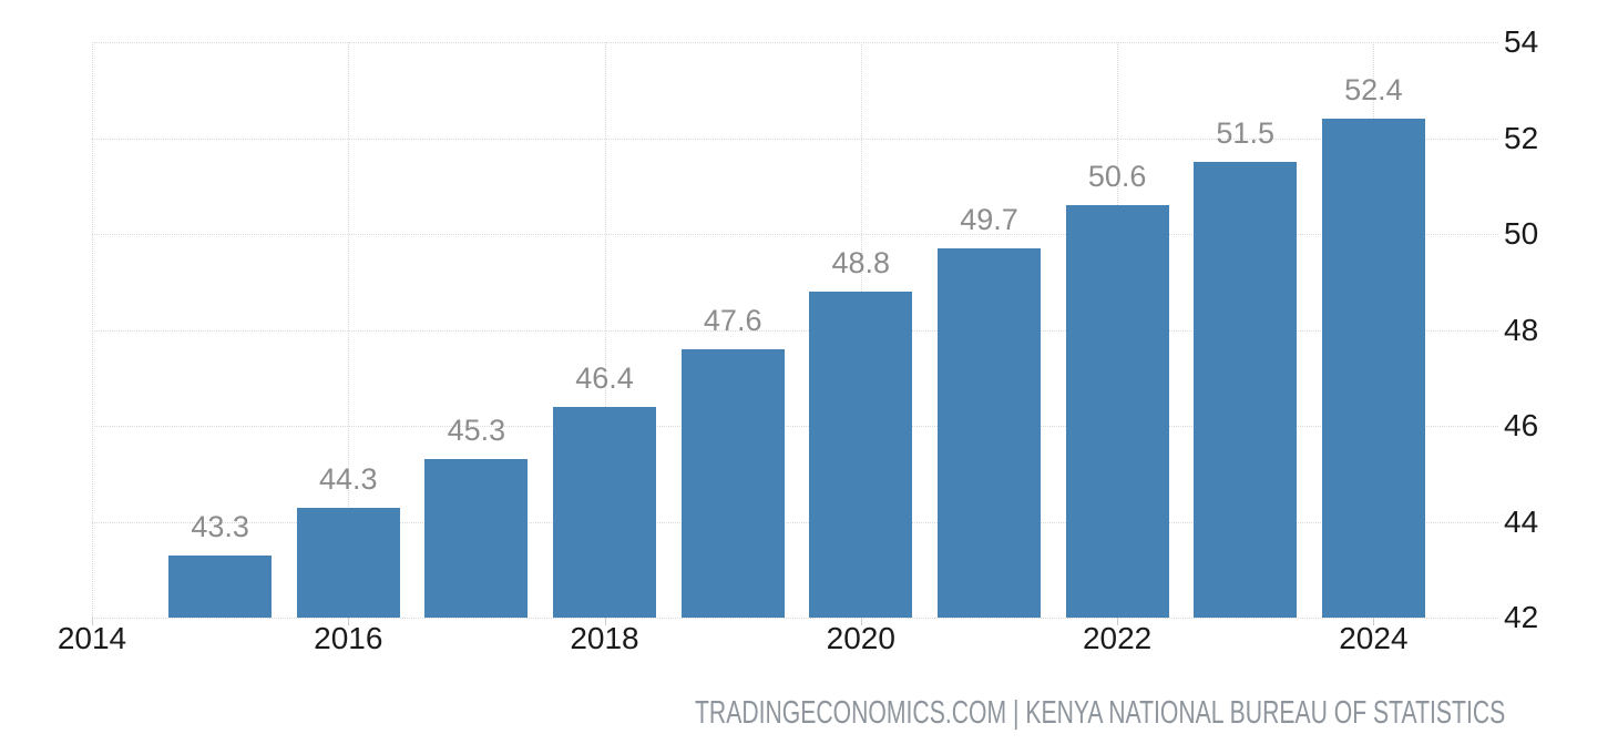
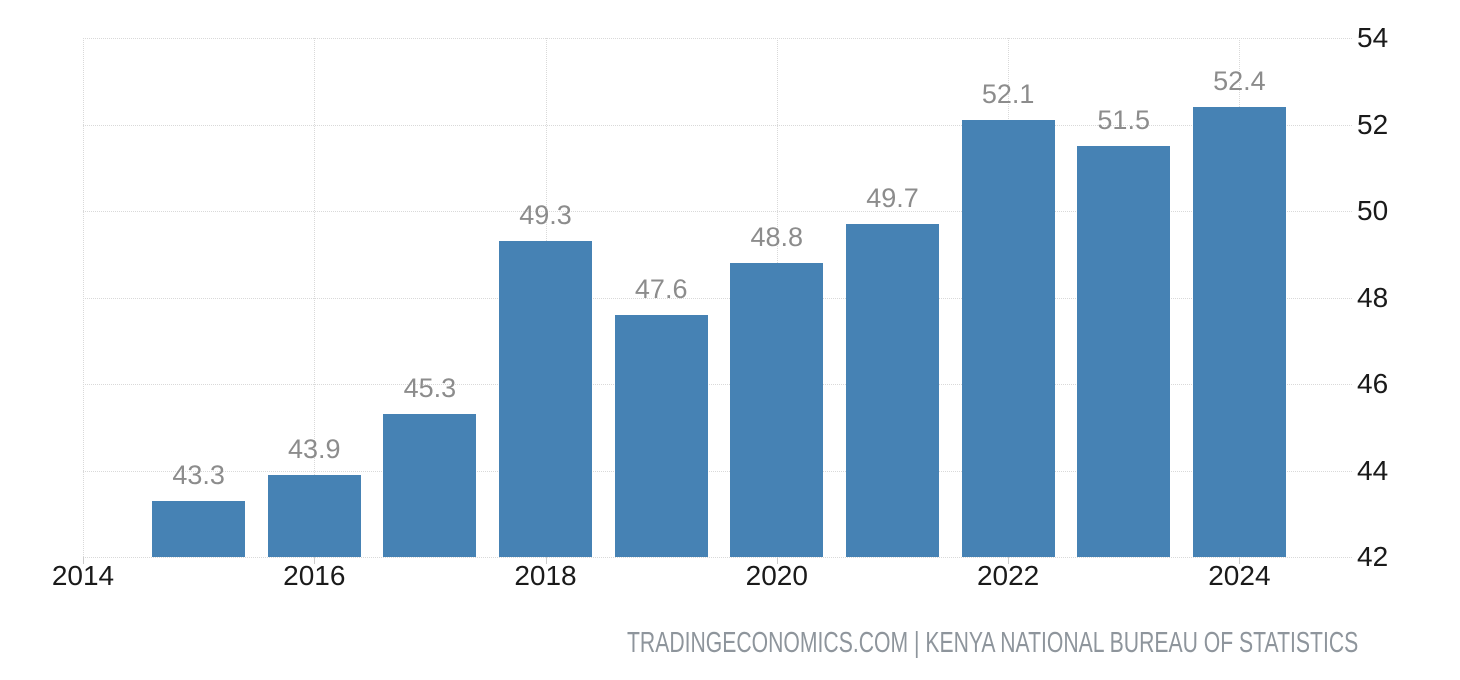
2016: 44.3 -> 43.9
2018: 46.4 -> 49.3
2022: 50.6 -> 52.1
